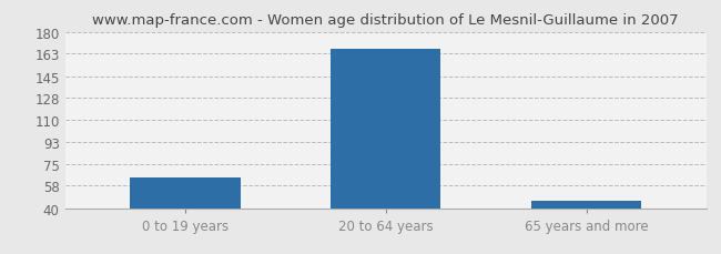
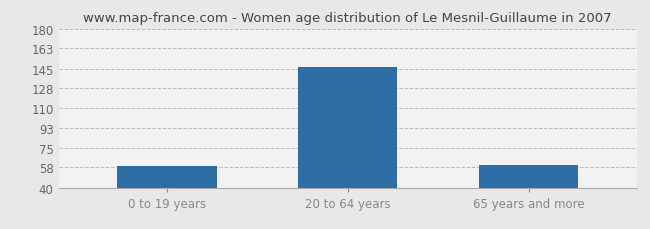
0 to 19 years: 64 -> 59
20 to 64 years: 167 -> 146
65 years and more: 46 -> 60
